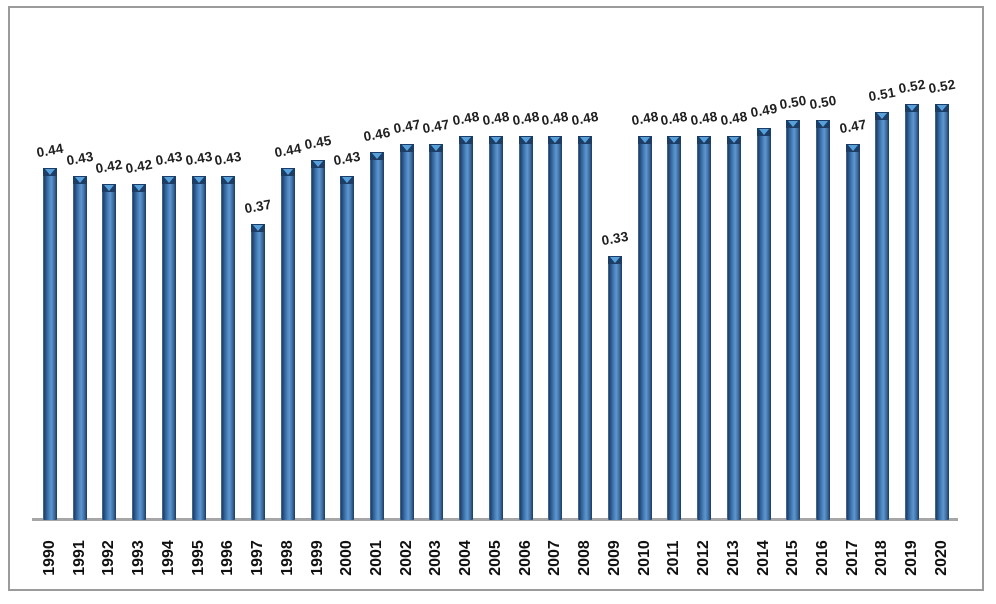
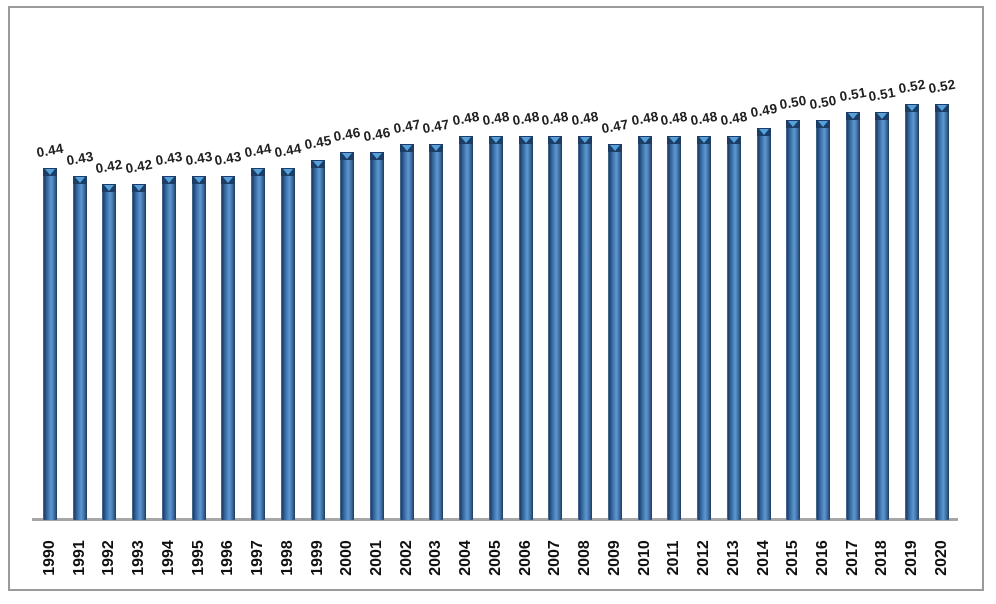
1997: 0.37 -> 0.44
2000: 0.43 -> 0.46
2009: 0.33 -> 0.47
2017: 0.47 -> 0.51
